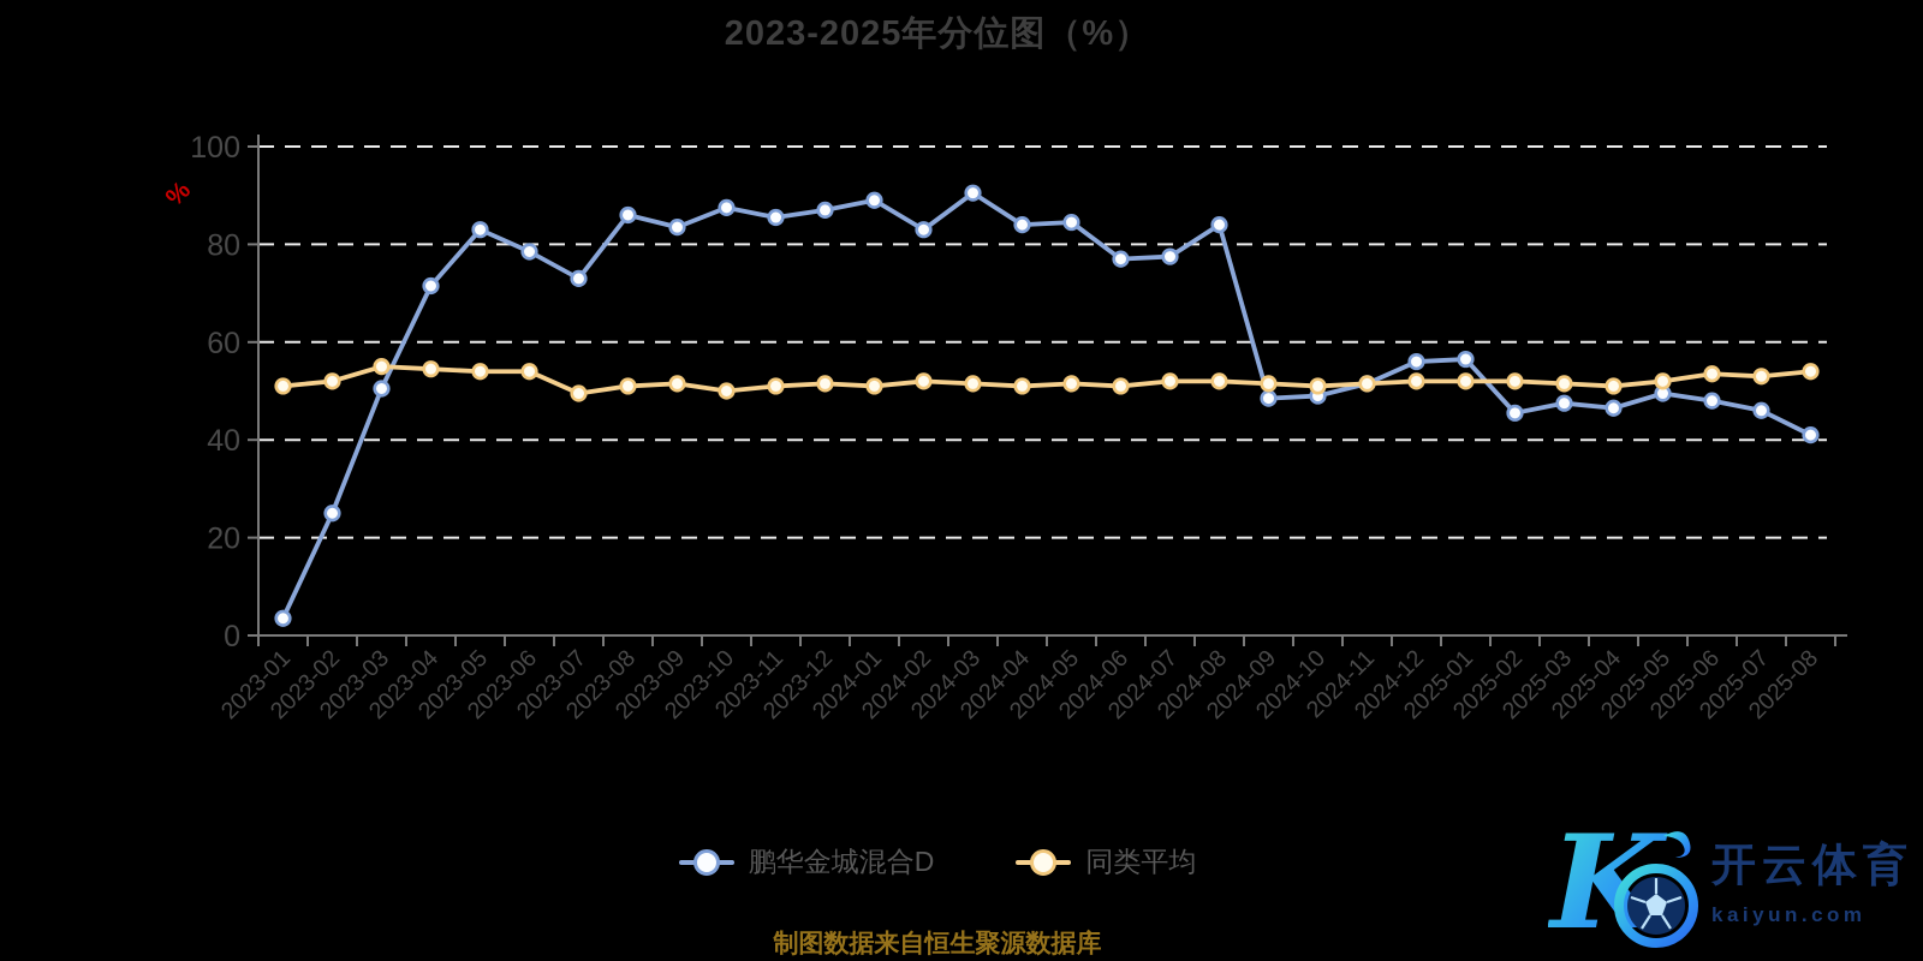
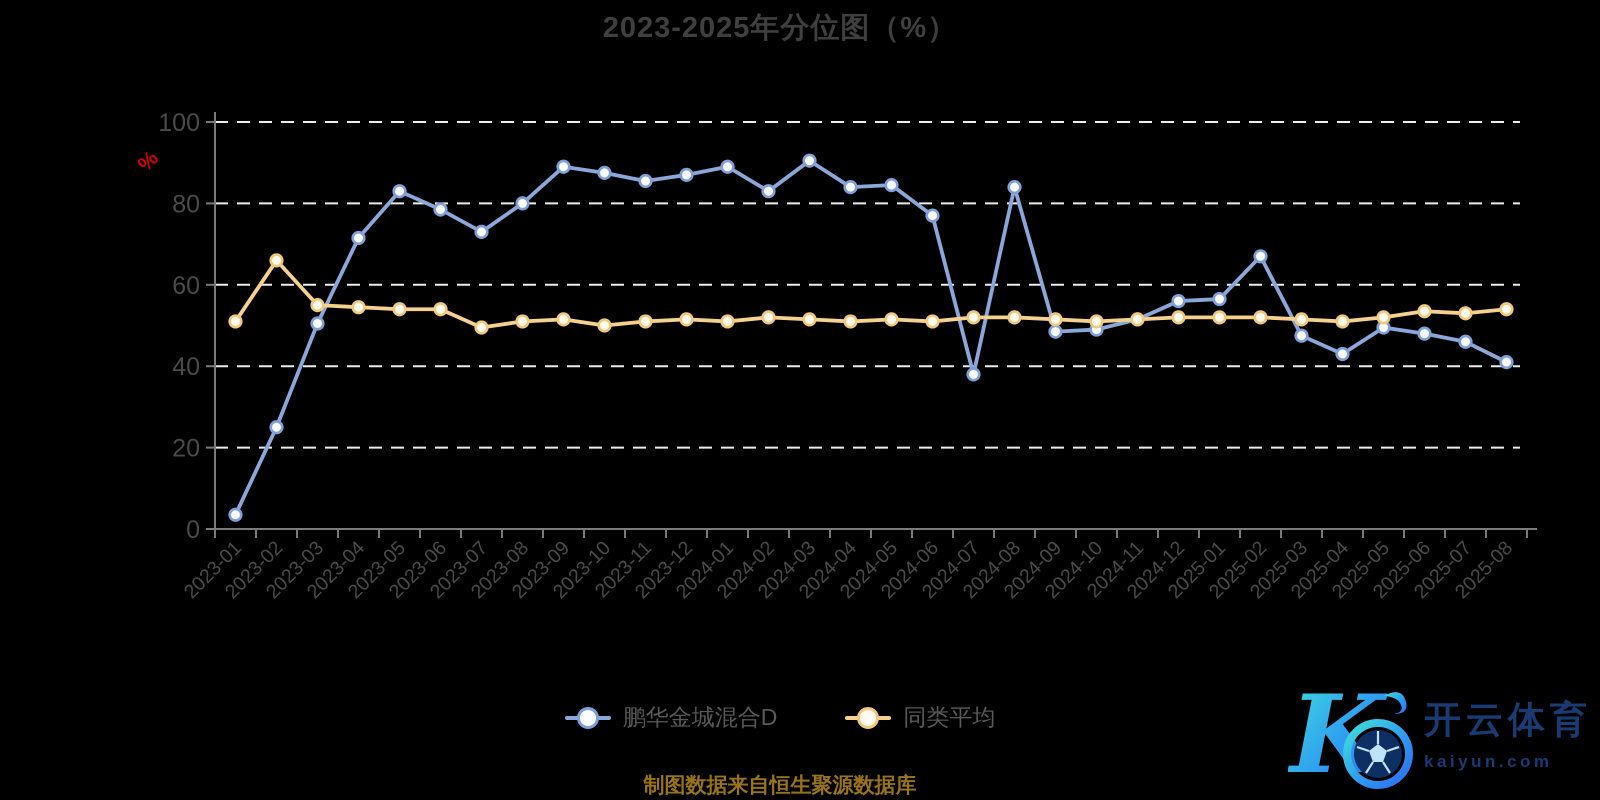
同类平均/2023-02: 52 -> 66
鹏华金城混合D/2023-08: 86 -> 80
鹏华金城混合D/2023-09: 84 -> 89
鹏华金城混合D/2024-07: 78 -> 38
鹏华金城混合D/2025-02: 46 -> 67
鹏华金城混合D/2025-04: 46 -> 43
